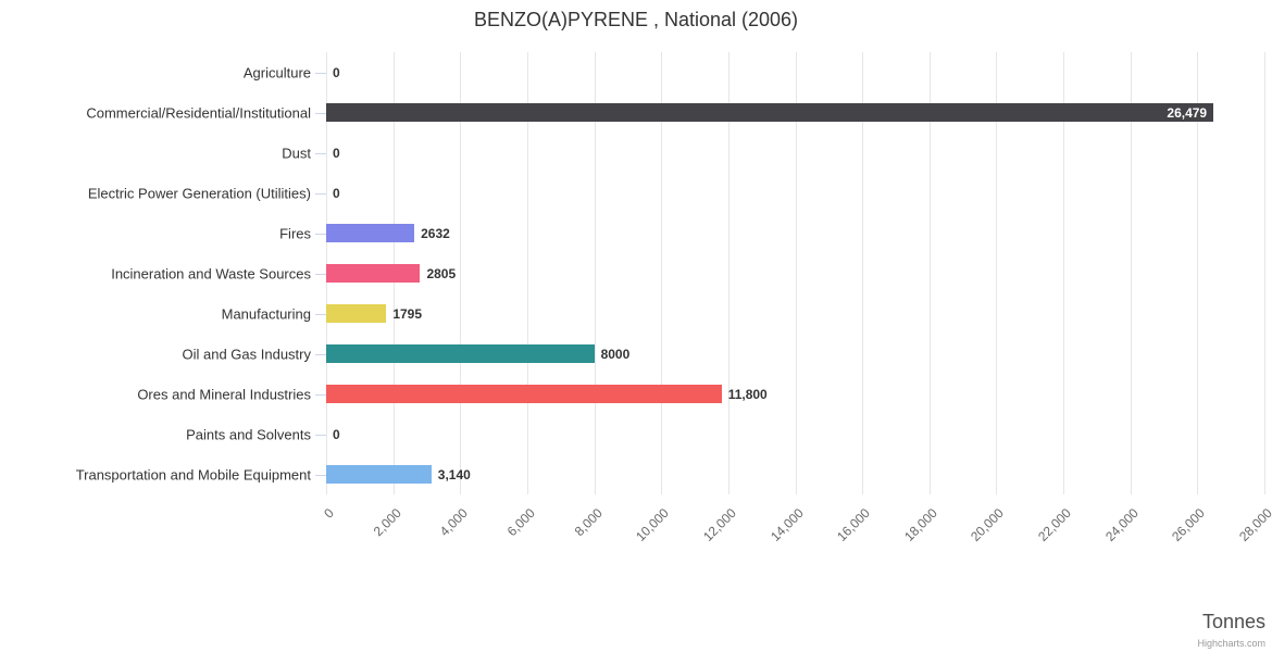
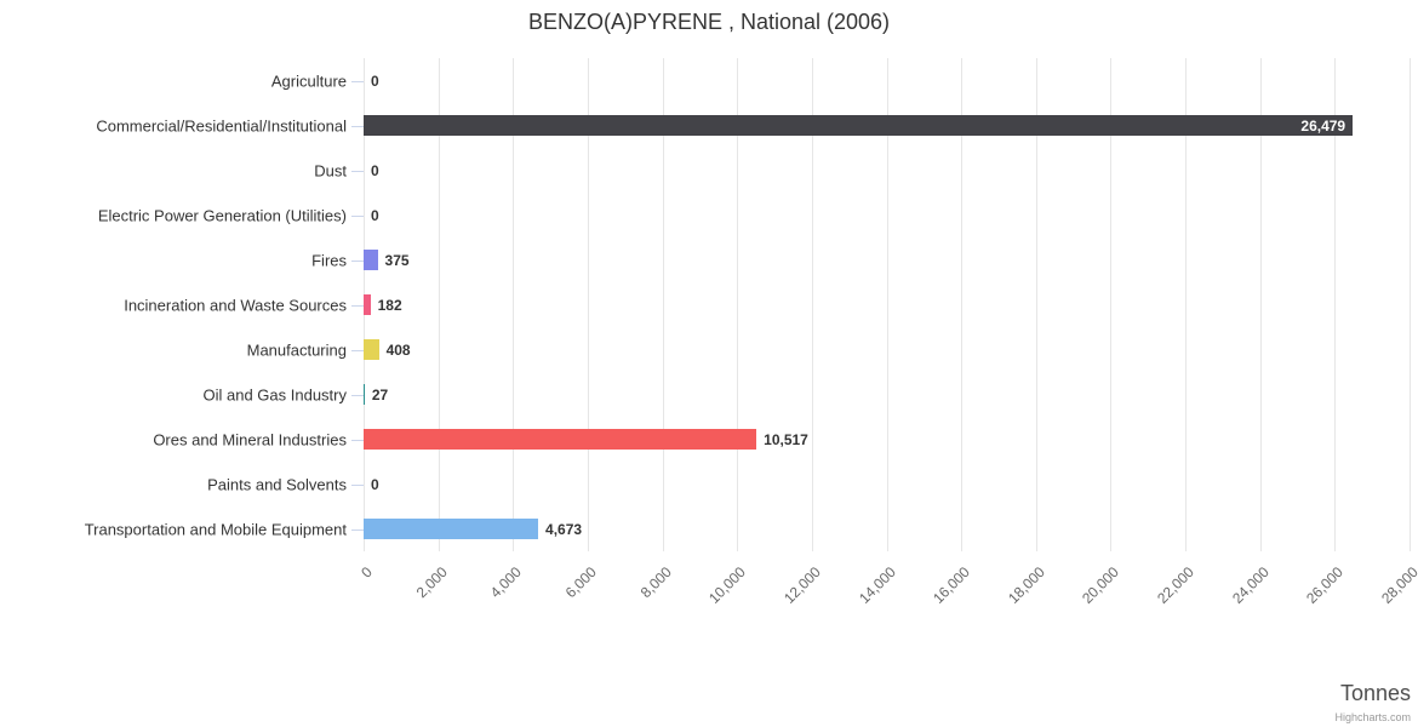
Fires: 2632 -> 375
Incineration and Waste Sources: 2805 -> 182
Manufacturing: 1795 -> 408
Oil and Gas Industry: 8000 -> 27
Ores and Mineral Industries: 11,800 -> 10,517
Transportation and Mobile Equipment: 3,140 -> 4,673
